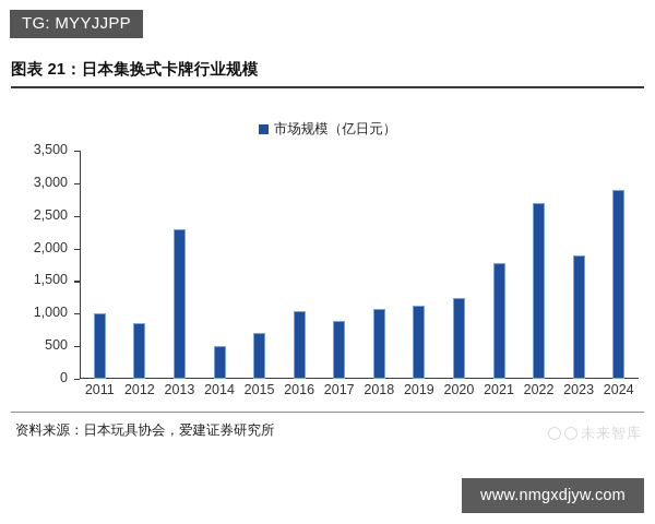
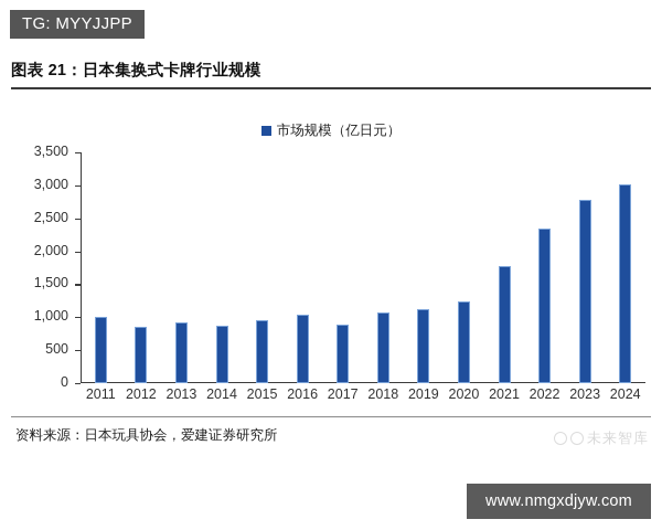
2013: 2300 -> 900
2014: 500 -> 900
2015: 700 -> 1000
2022: 2700 -> 2300
2023: 1900 -> 2800
2024: 2900 -> 3000
